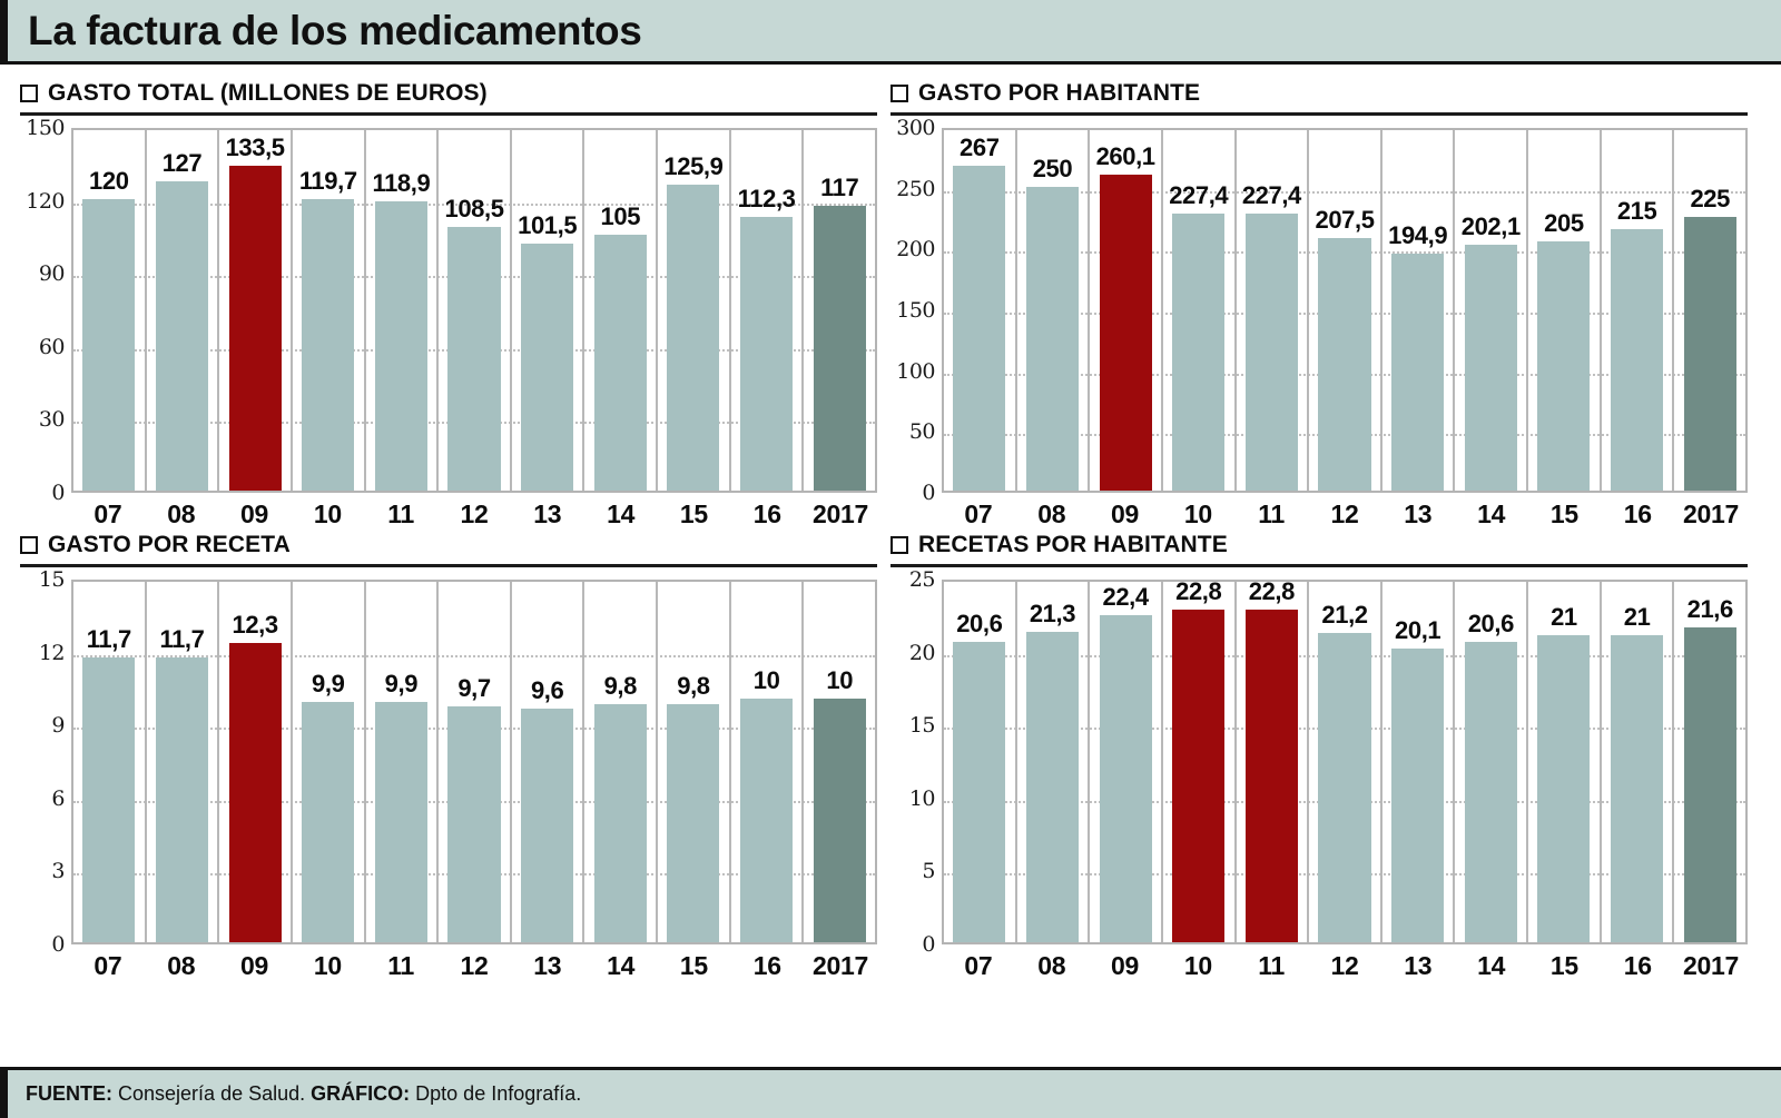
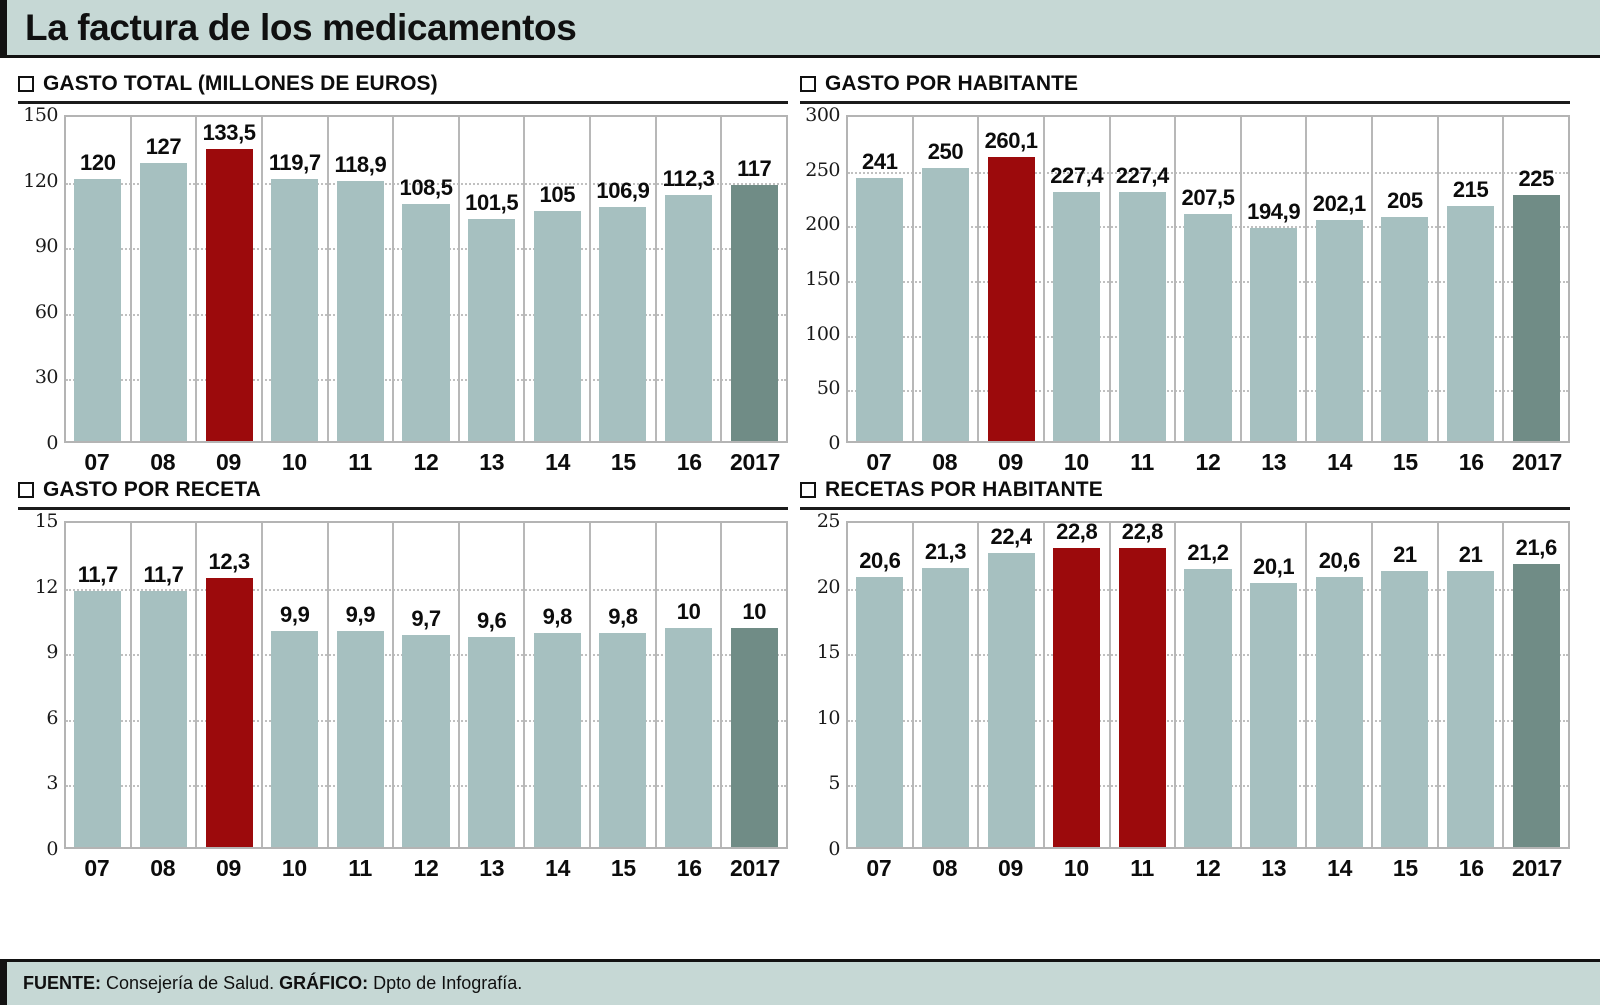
GASTO TOTAL (MILLONES DE EUROS)/15: 125,9 -> 106,9
GASTO POR HABITANTE/07: 267 -> 241
